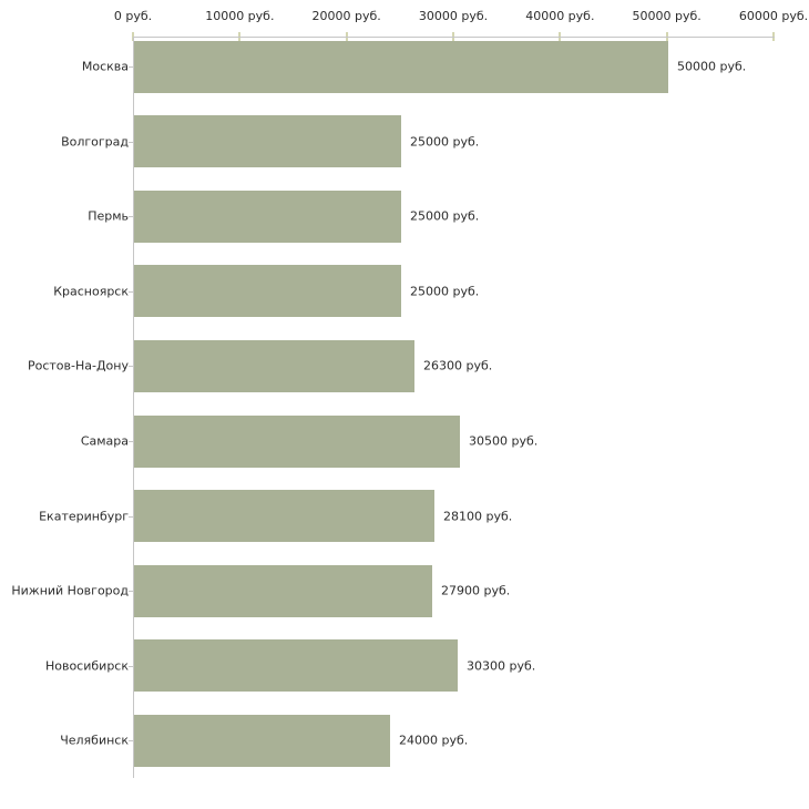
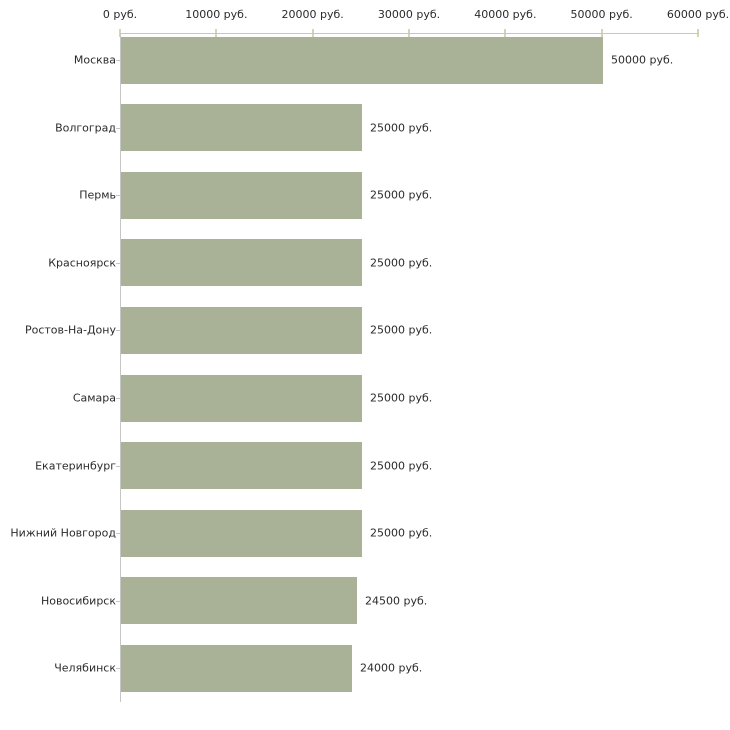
Ростов-На-Дону: 26300 -> 25000
Самара: 30500 -> 25000
Екатеринбург: 28100 -> 25000
Нижний Новгород: 27900 -> 25000
Новосибирск: 30300 -> 24500
